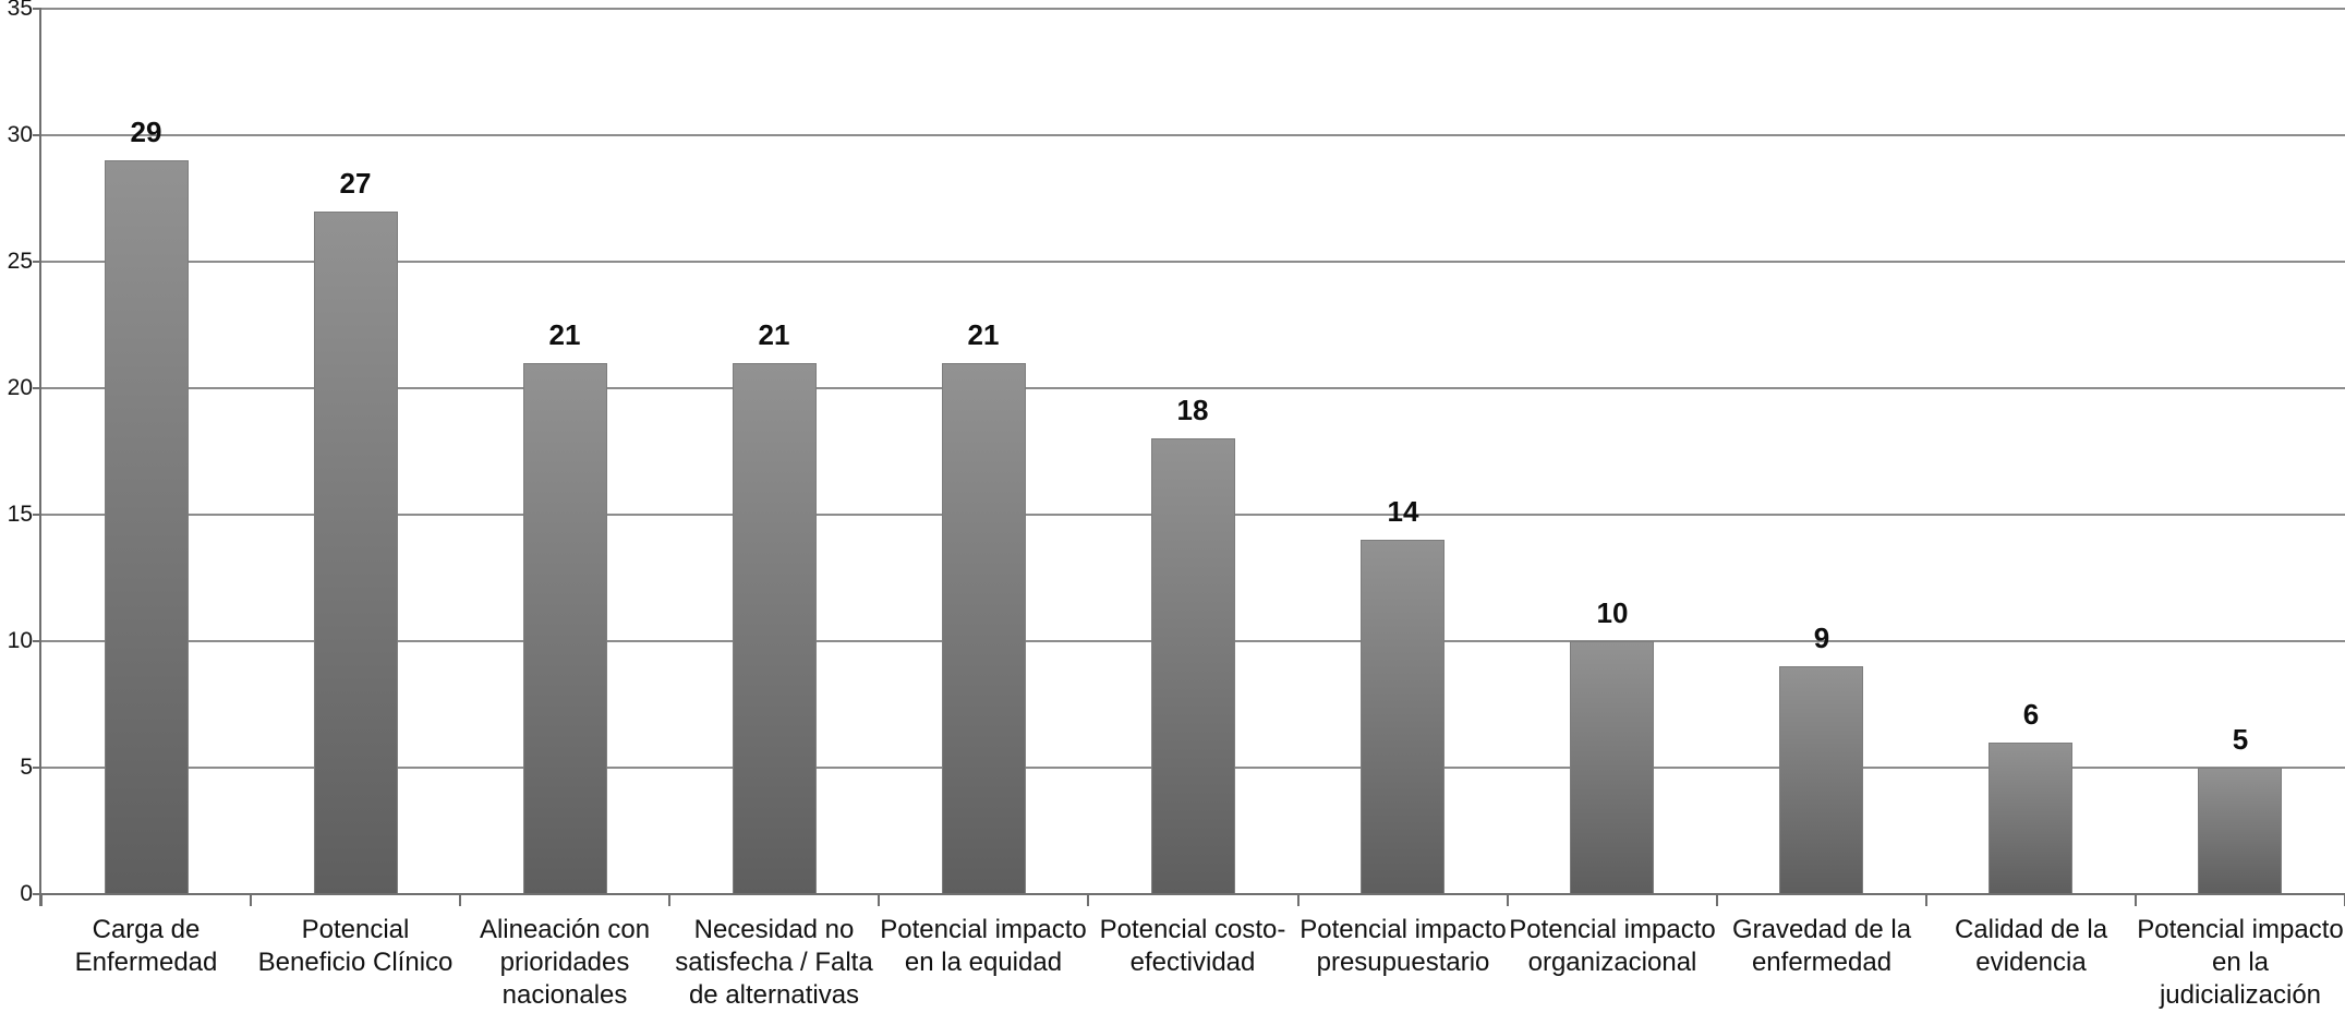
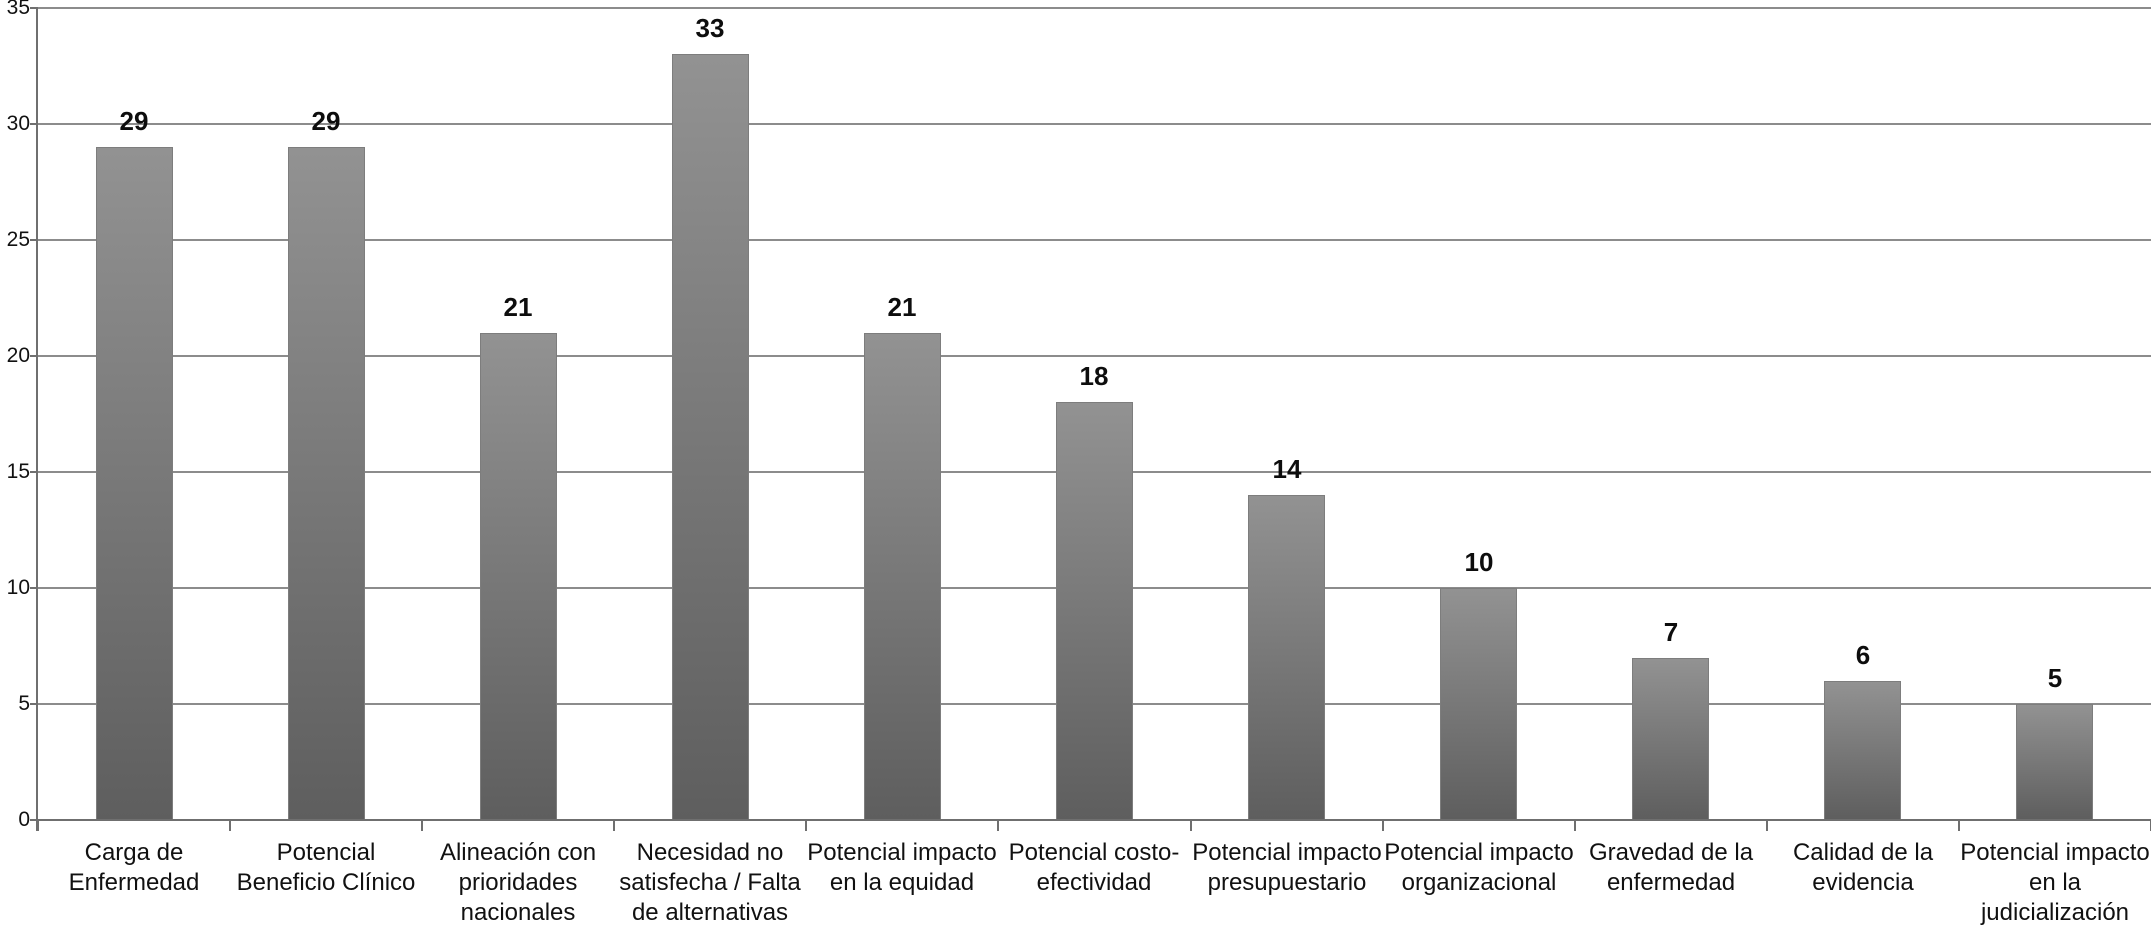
Potencial Beneficio Clínico: 27 -> 29
Necesidad no satisfecha / Falta de alternativas: 21 -> 33
Gravedad de la enfermedad: 9 -> 7
